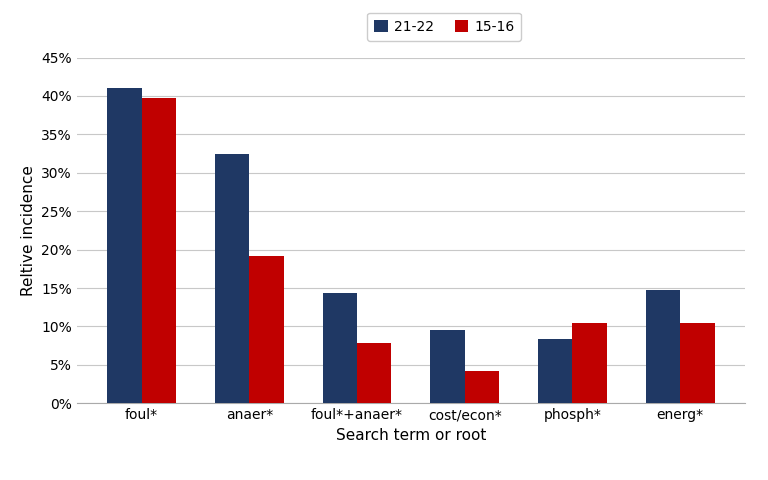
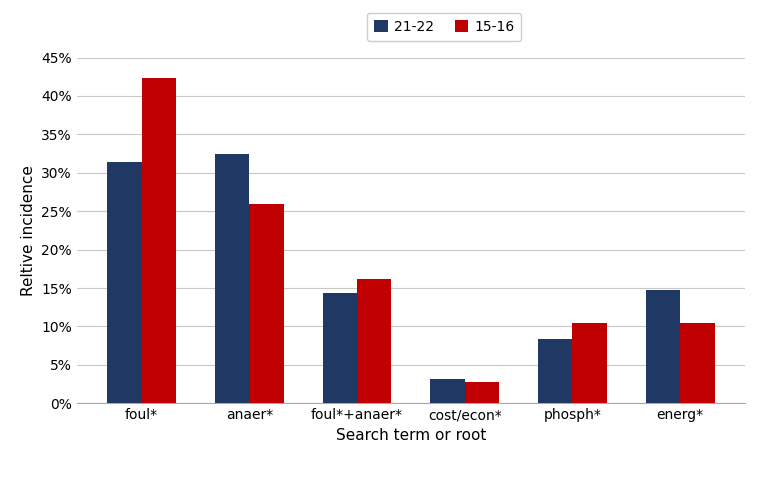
21-22/foul*: 41.0% -> 31.4%
15-16/foul*: 39.7% -> 42.4%
15-16/anaer*: 19.2% -> 26.0%
15-16/foul*+anaer*: 7.9% -> 16.2%
21-22/cost/econ*: 9.5% -> 3.2%
15-16/cost/econ*: 4.2% -> 2.8%
